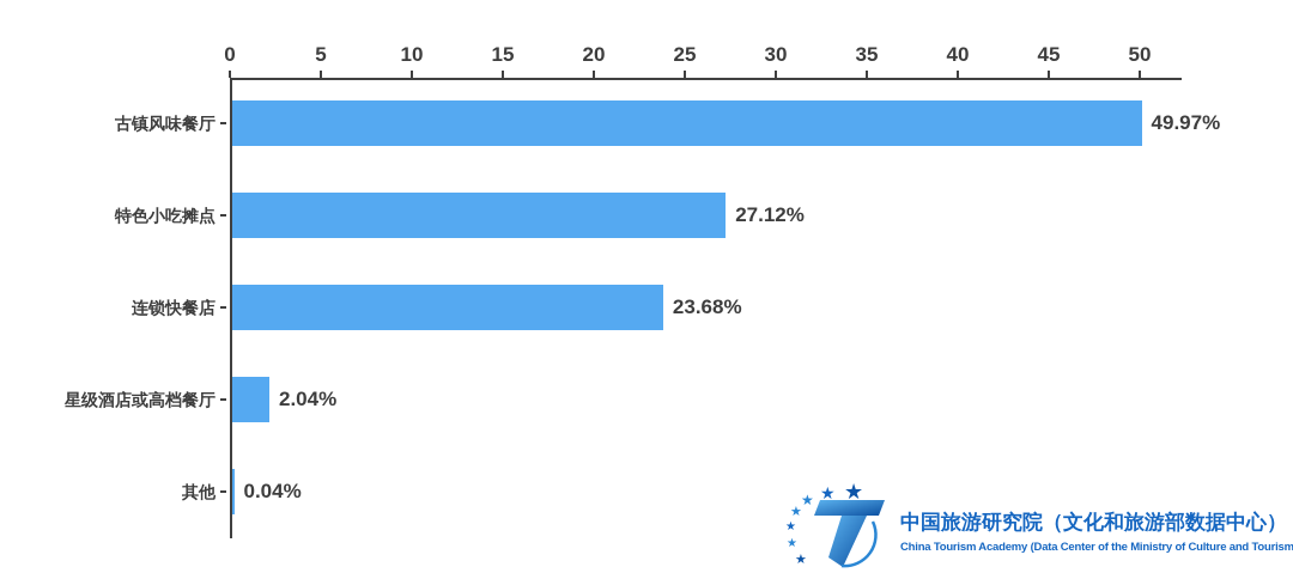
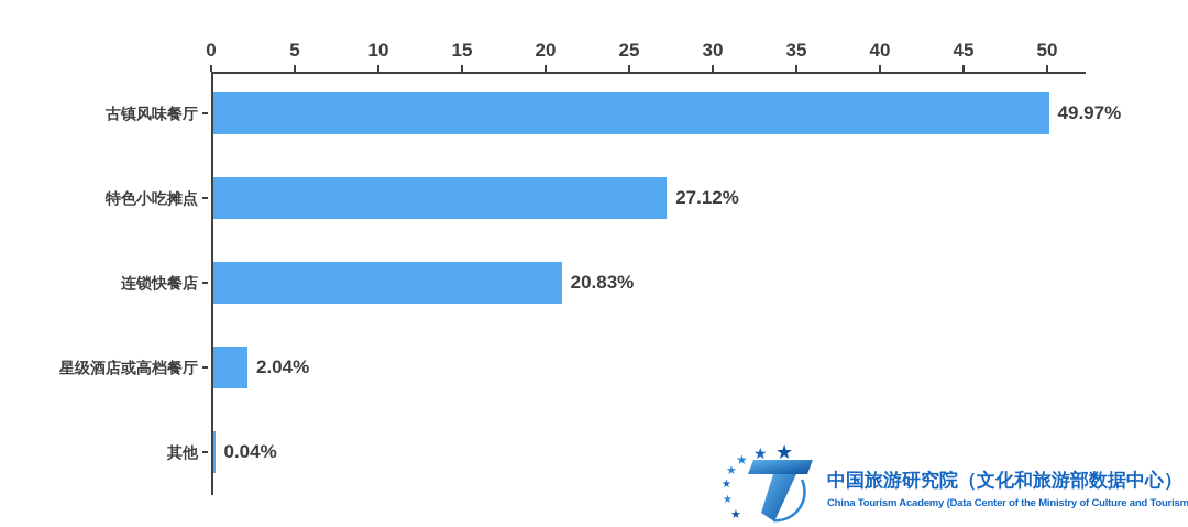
连锁快餐店: 23.68% -> 20.83%
